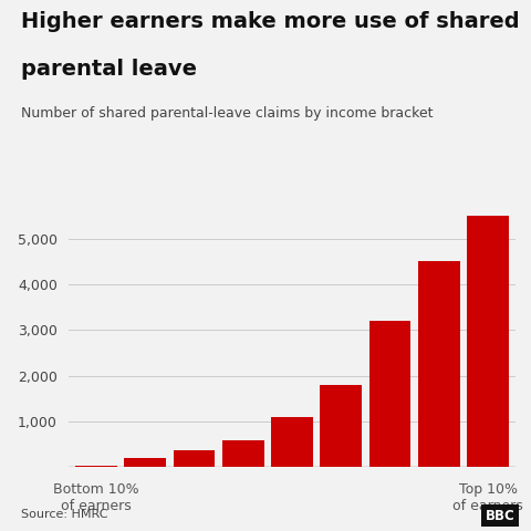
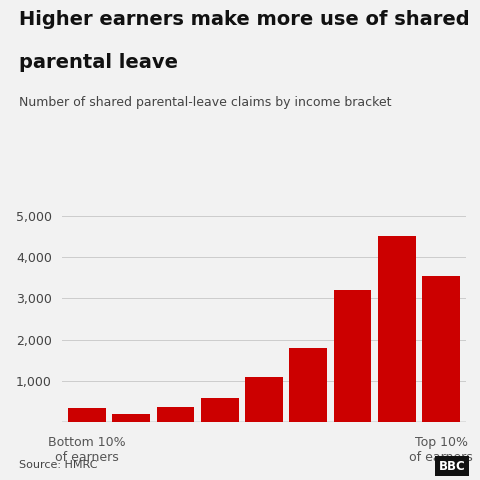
Bottom 10% of earners: 30 -> 350
Top 10% of earners: 5,500 -> 3,550
